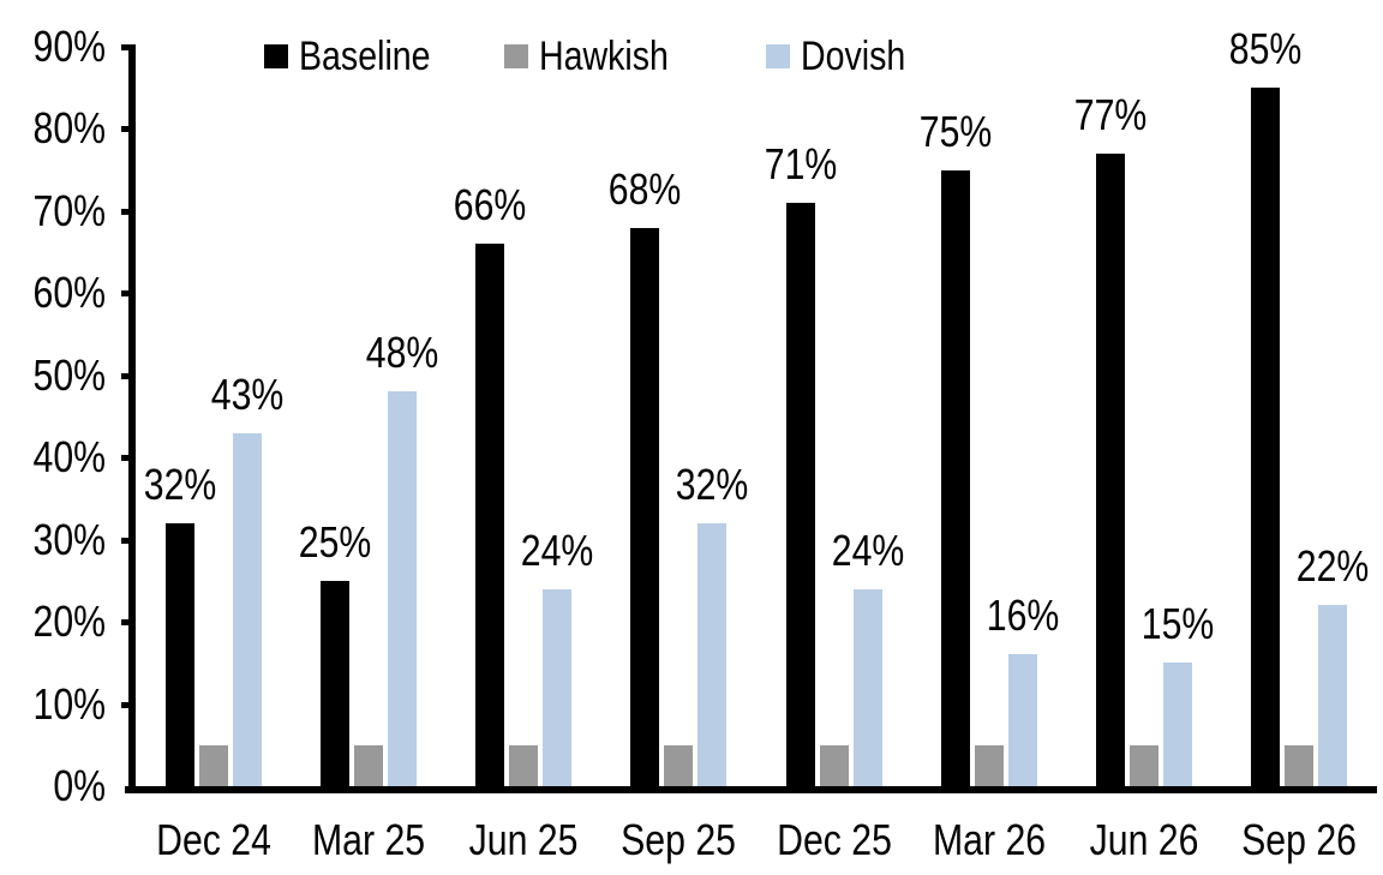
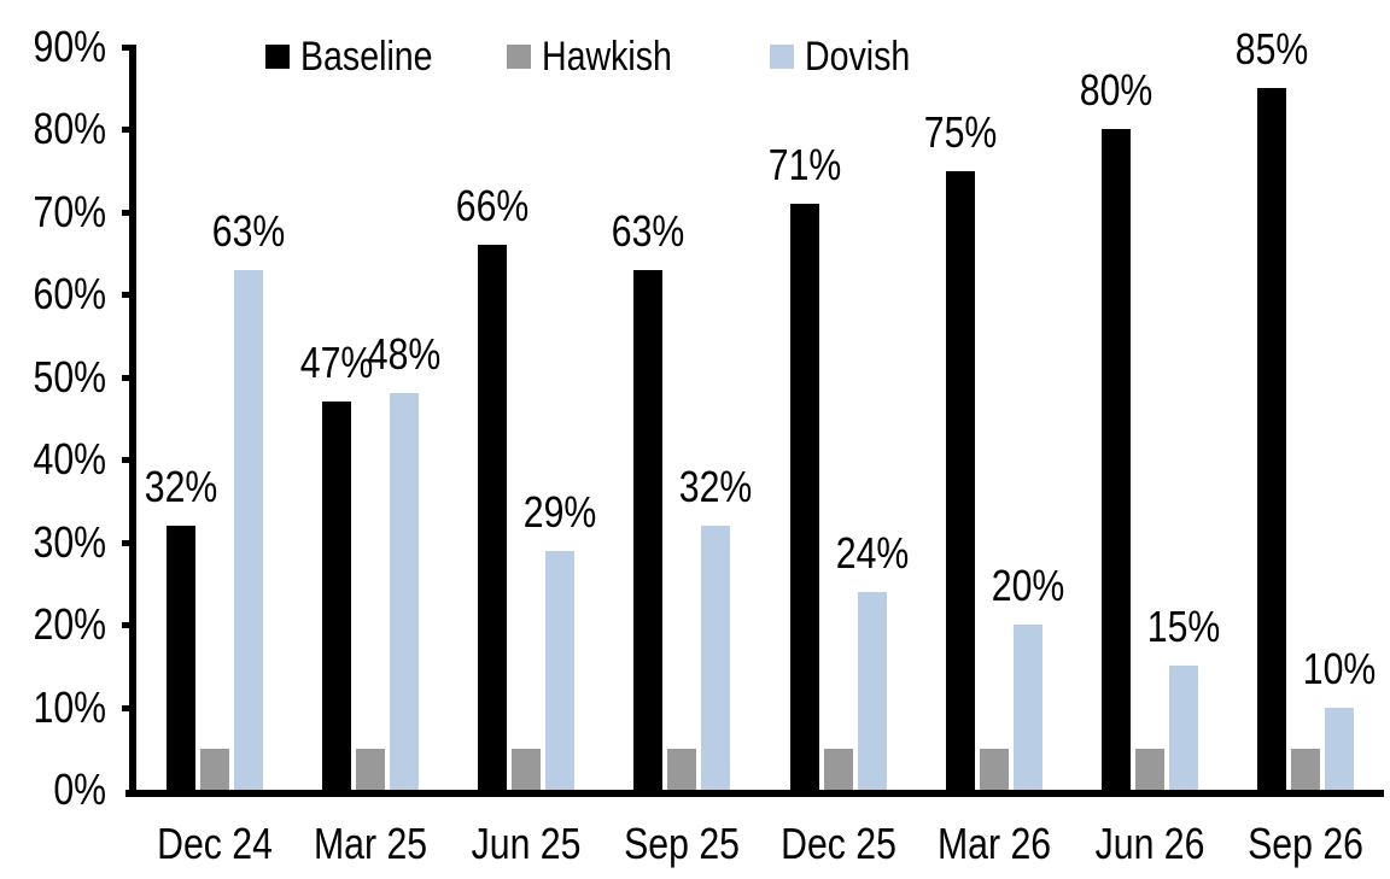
Dovish/Dec 24: 43% -> 63%
Baseline/Mar 25: 25% -> 47%
Dovish/Jun 25: 24% -> 29%
Baseline/Sep 25: 68% -> 63%
Dovish/Mar 26: 16% -> 20%
Baseline/Jun 26: 77% -> 80%
Dovish/Sep 26: 22% -> 10%
